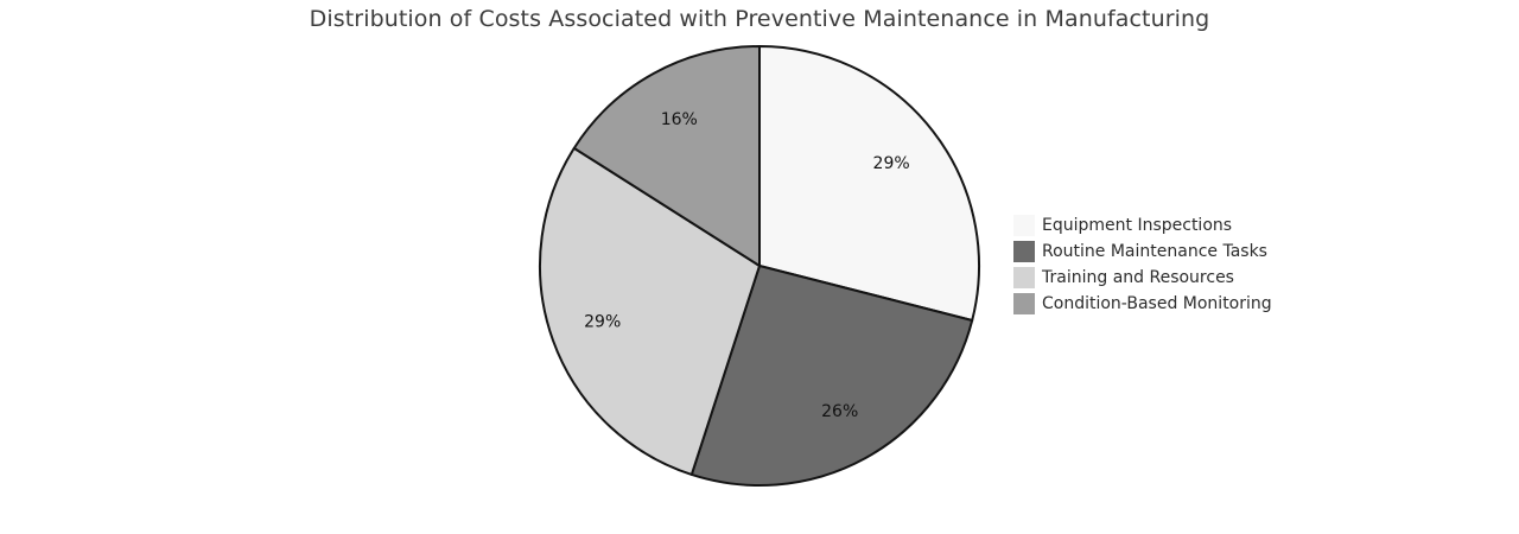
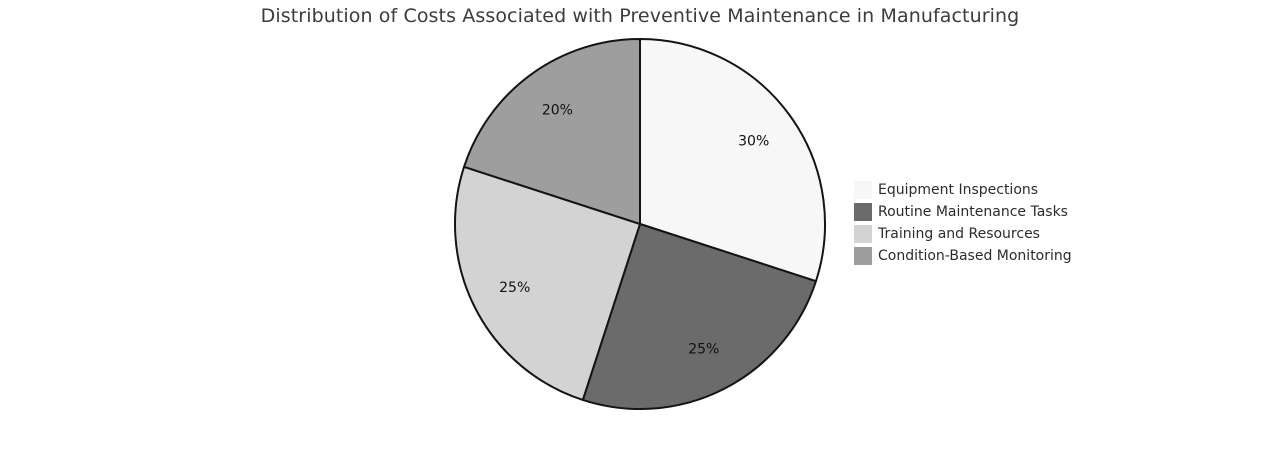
Equipment Inspections: 29% -> 30%
Routine Maintenance Tasks: 26% -> 25%
Training and Resources: 29% -> 25%
Condition-Based Monitoring: 16% -> 20%
